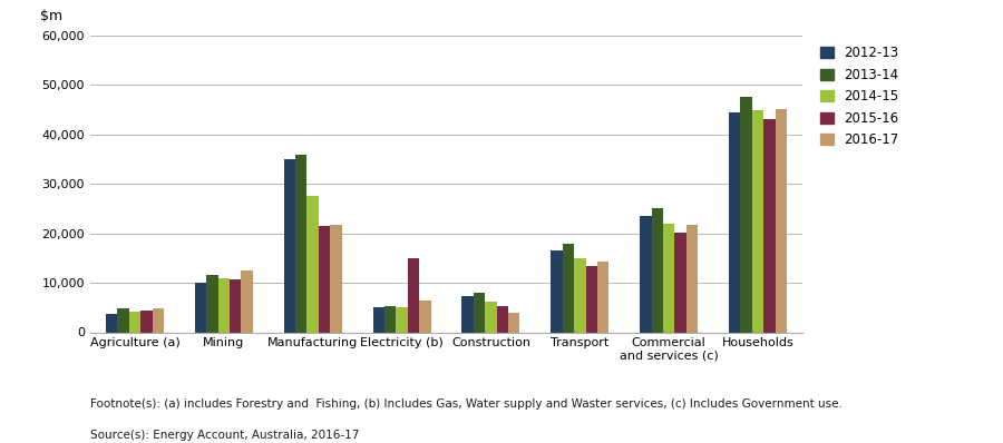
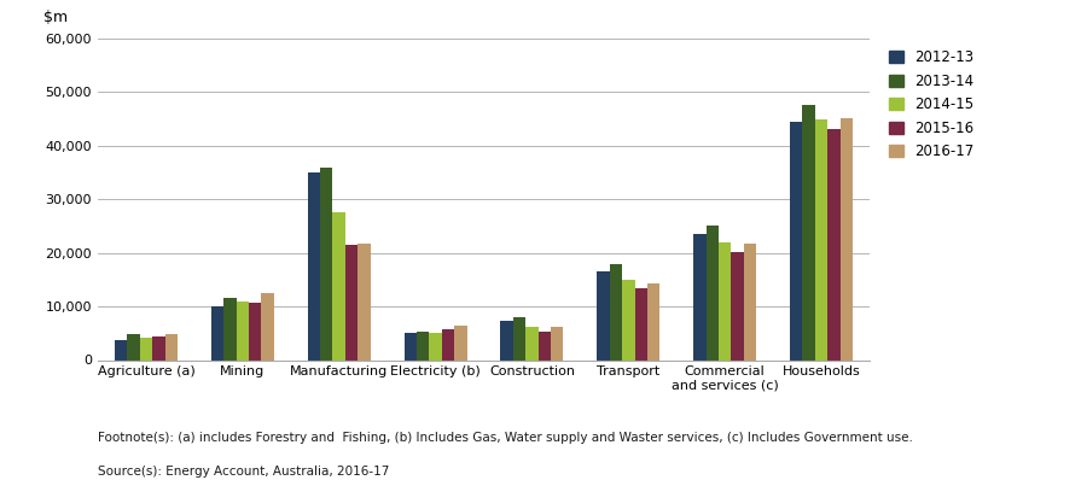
2015-16/Electricity (b): 15,000 -> 5,700
2016-17/Construction: 4,000 -> 6,300
